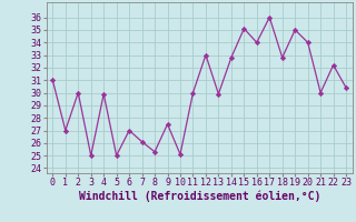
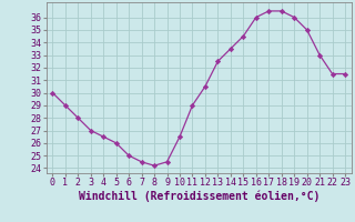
0: 31.0 -> 30.0
1: 27.0 -> 29.0
2: 30.0 -> 28.0
3: 25.0 -> 27.0
4: 29.9 -> 26.5
5: 25.0 -> 26.0
6: 27.0 -> 25.0
7: 26.1 -> 24.5
8: 25.3 -> 24.2
9: 27.5 -> 24.5
10: 25.1 -> 26.5
11: 30.0 -> 29.0
12: 33.0 -> 30.5
13: 29.9 -> 32.5
14: 32.8 -> 33.5
15: 35.1 -> 34.5
16: 34.0 -> 36.0
17: 36.0 -> 36.5
18: 32.8 -> 36.5
19: 35.0 -> 36.0
20: 34.0 -> 35.0
21: 30.0 -> 33.0
22: 32.2 -> 31.5
23: 30.4 -> 31.5
